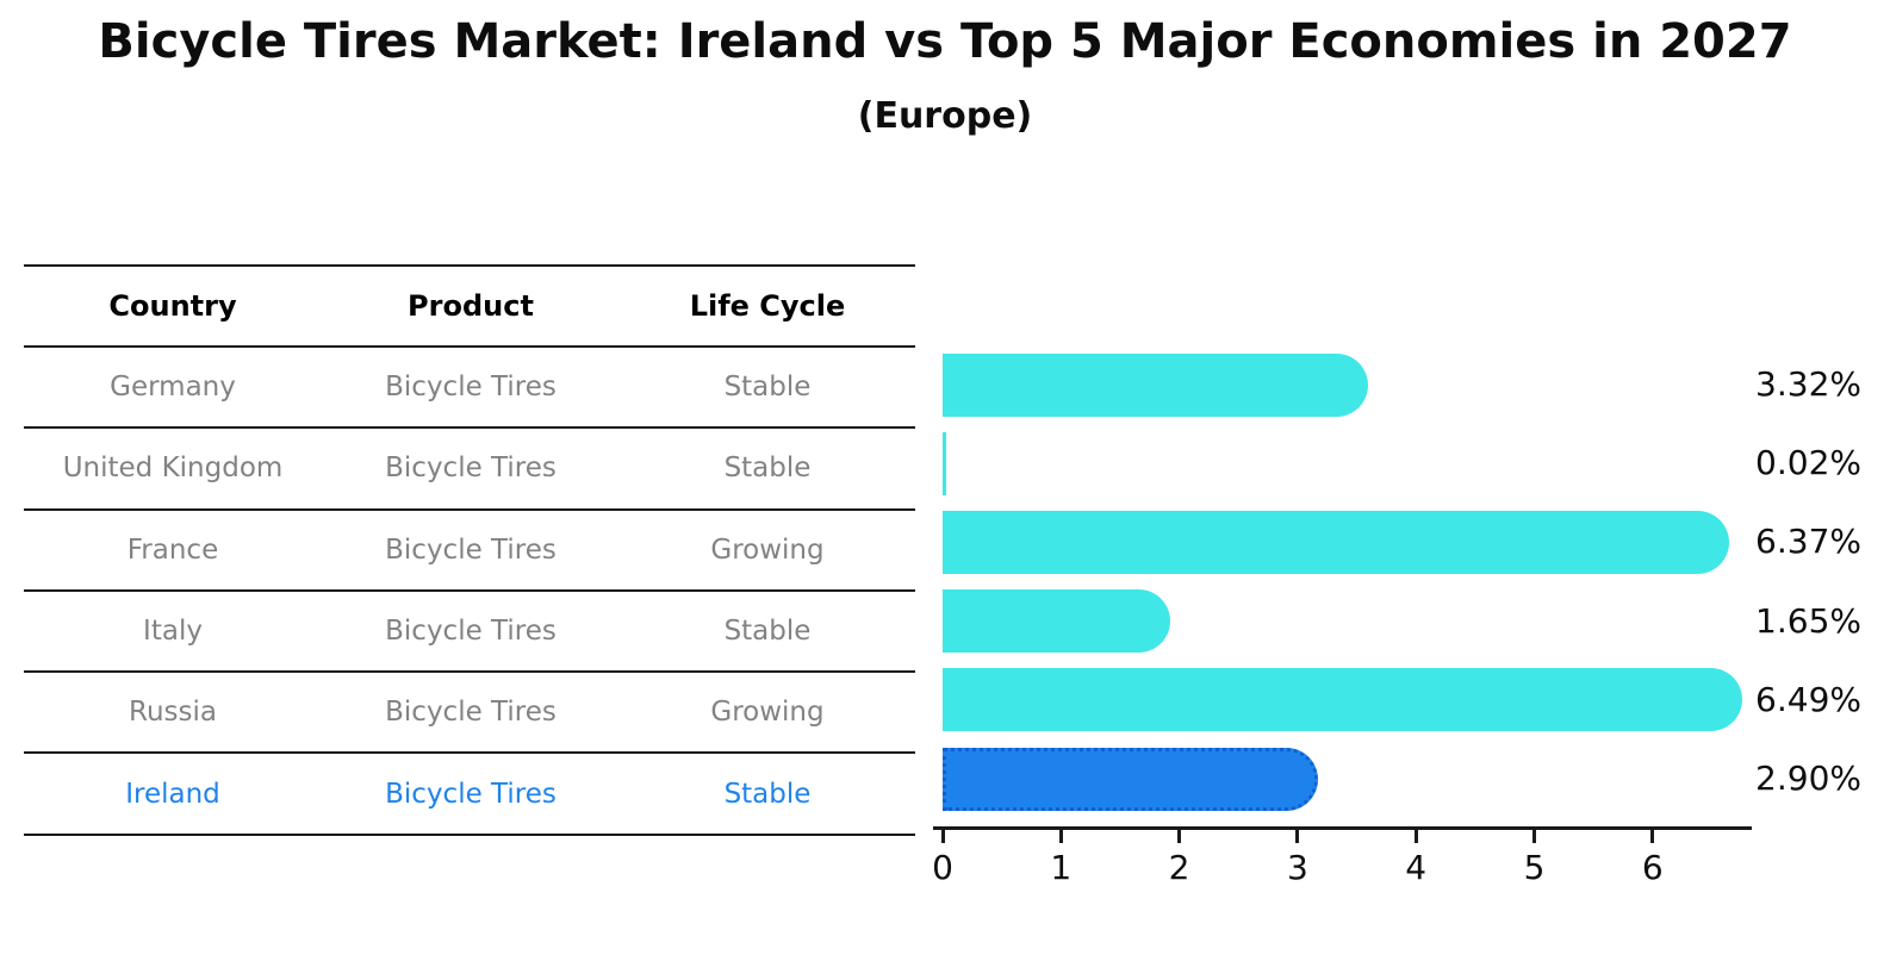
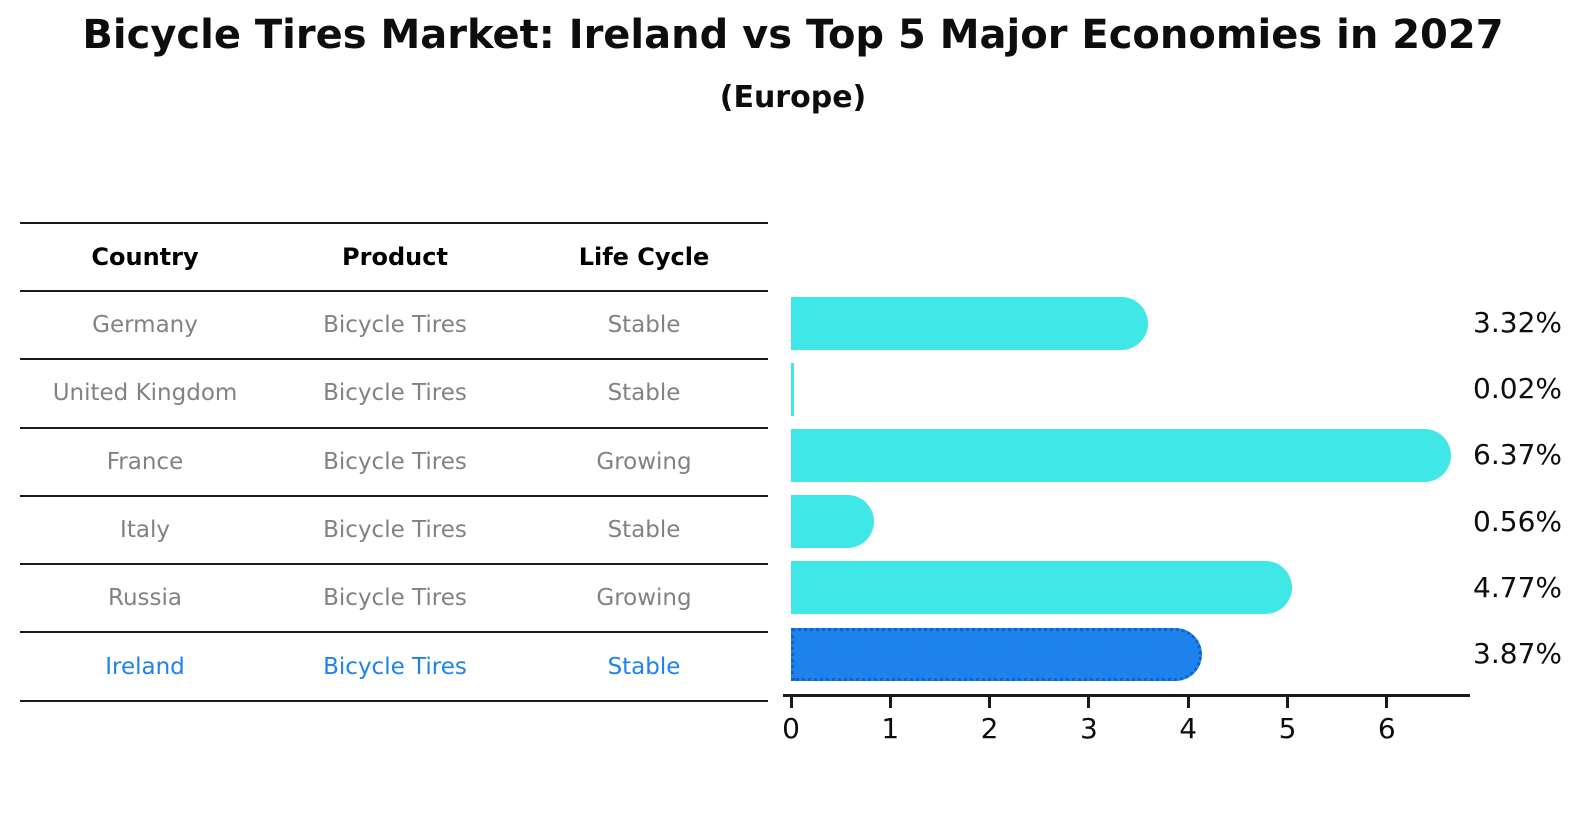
Italy: 1.65% -> 0.56%
Russia: 6.49% -> 4.77%
Ireland: 2.90% -> 3.87%
